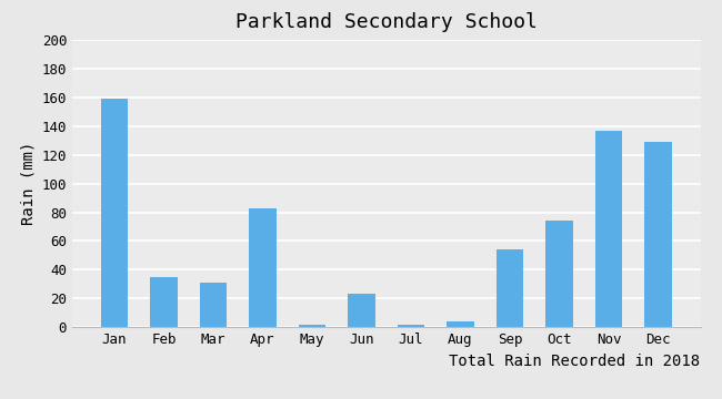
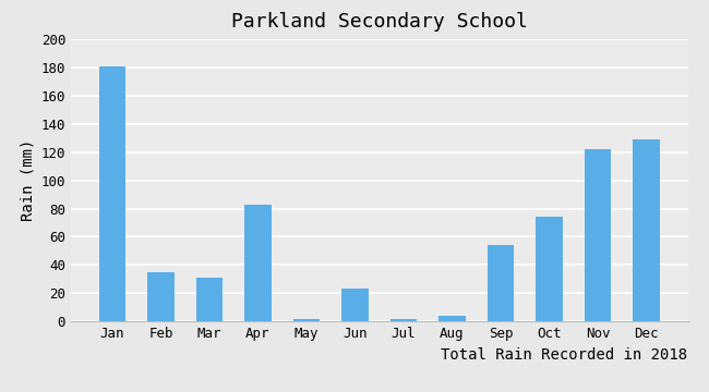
Jan: 159 -> 181
Nov: 137 -> 122
